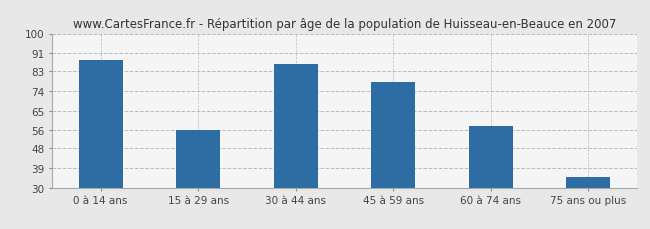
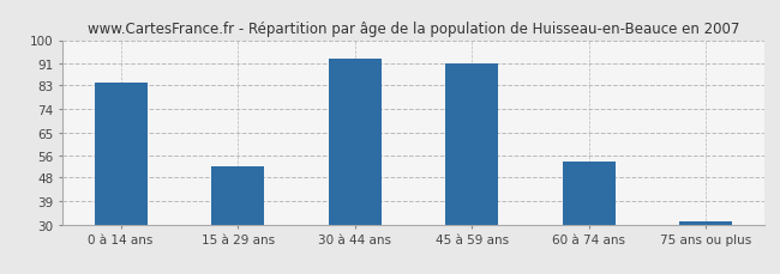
0 à 14 ans: 88 -> 84
15 à 29 ans: 56 -> 52
30 à 44 ans: 86 -> 93
45 à 59 ans: 78 -> 91
60 à 74 ans: 58 -> 54
75 ans ou plus: 35 -> 31
